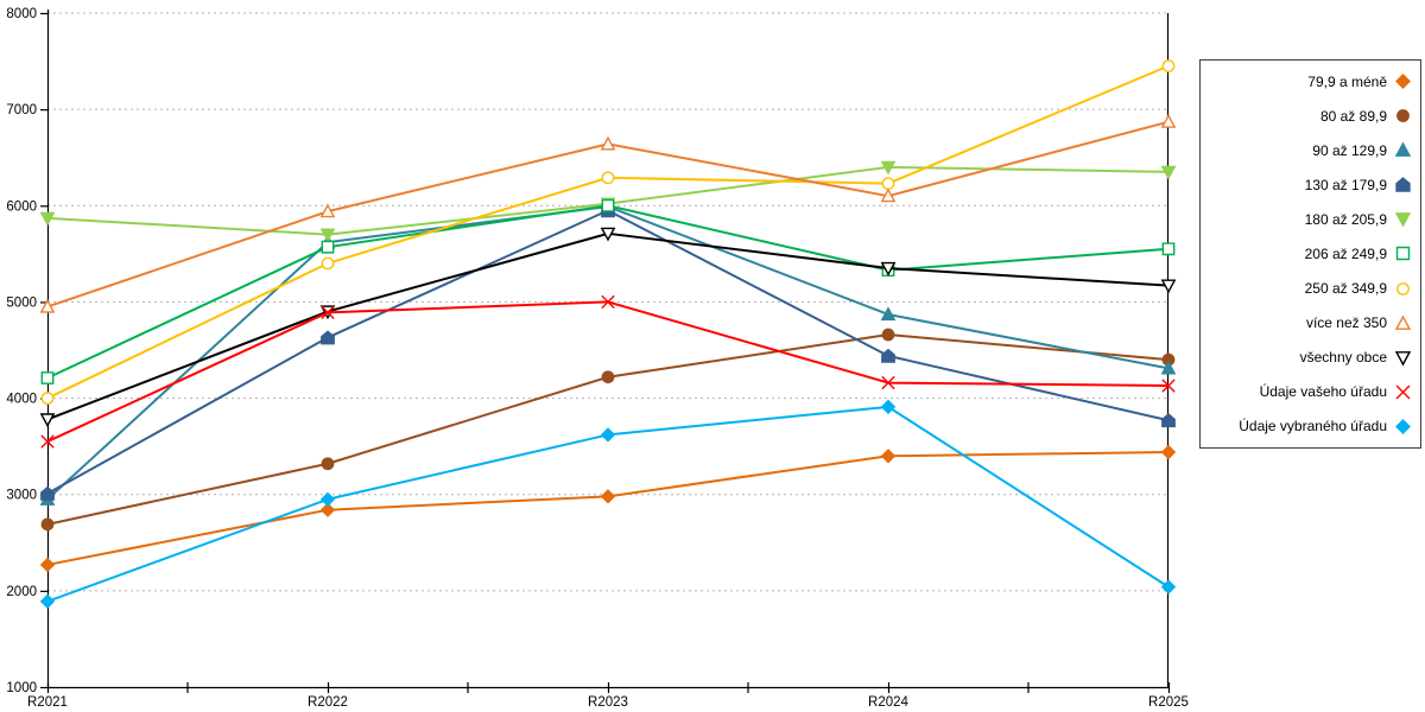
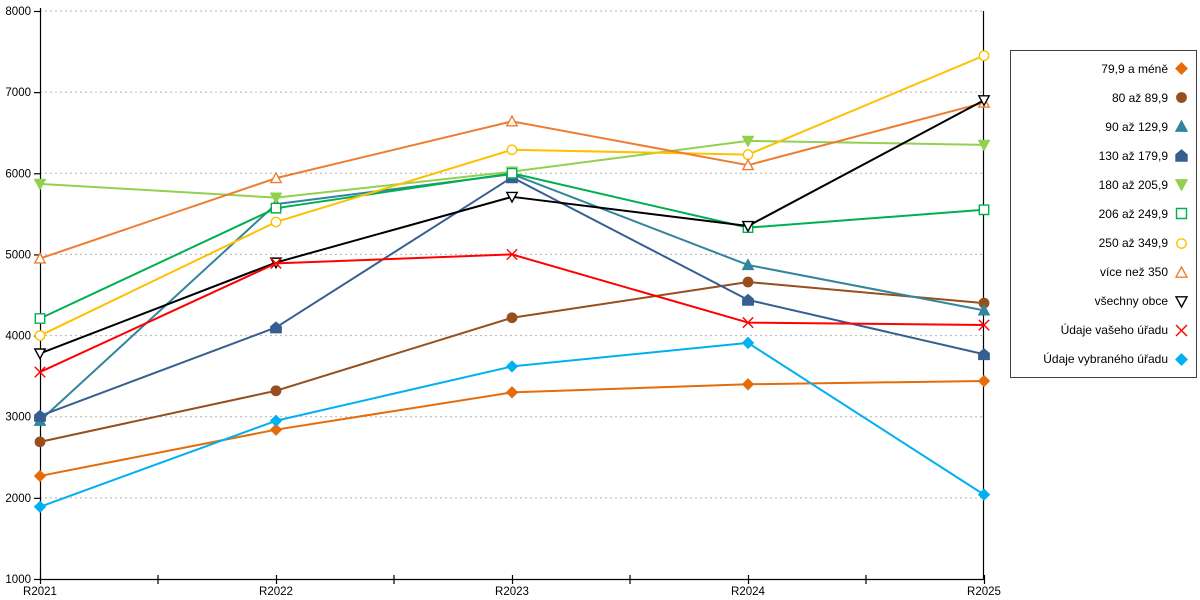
130 až 179,9/R2022: 4600 -> 4100
79,9 a méně/R2023: 3000 -> 3300
všechny obce/R2025: 5200 -> 6900
